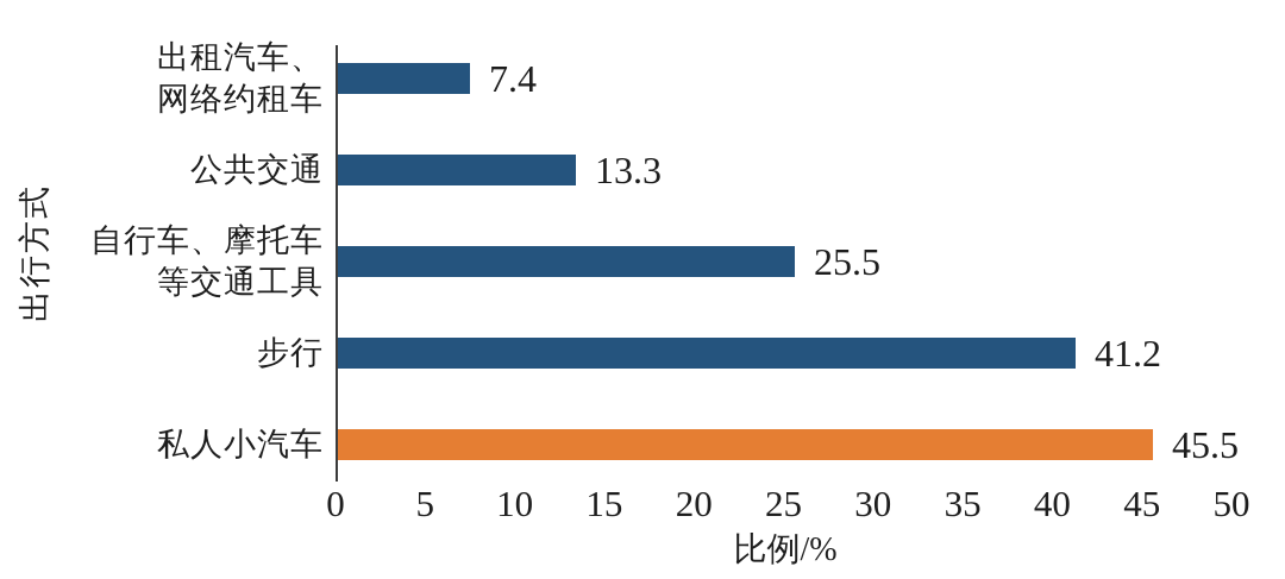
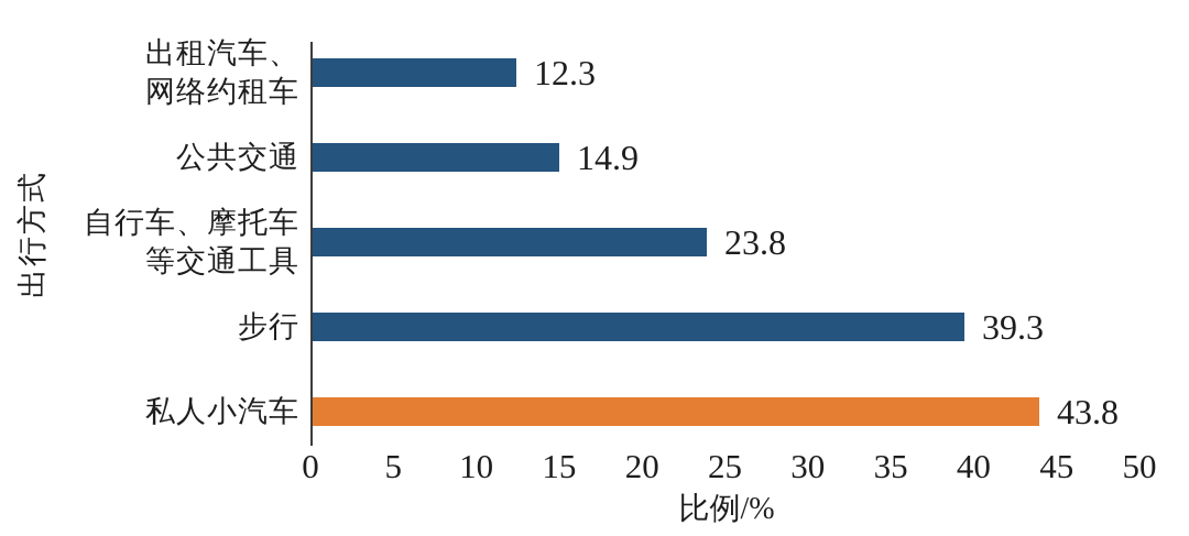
出租汽车、网络约租车: 7.4 -> 12.3
公共交通: 13.3 -> 14.9
自行车、摩托车等交通工具: 25.5 -> 23.8
步行: 41.2 -> 39.3
私人小汽车: 45.5 -> 43.8
